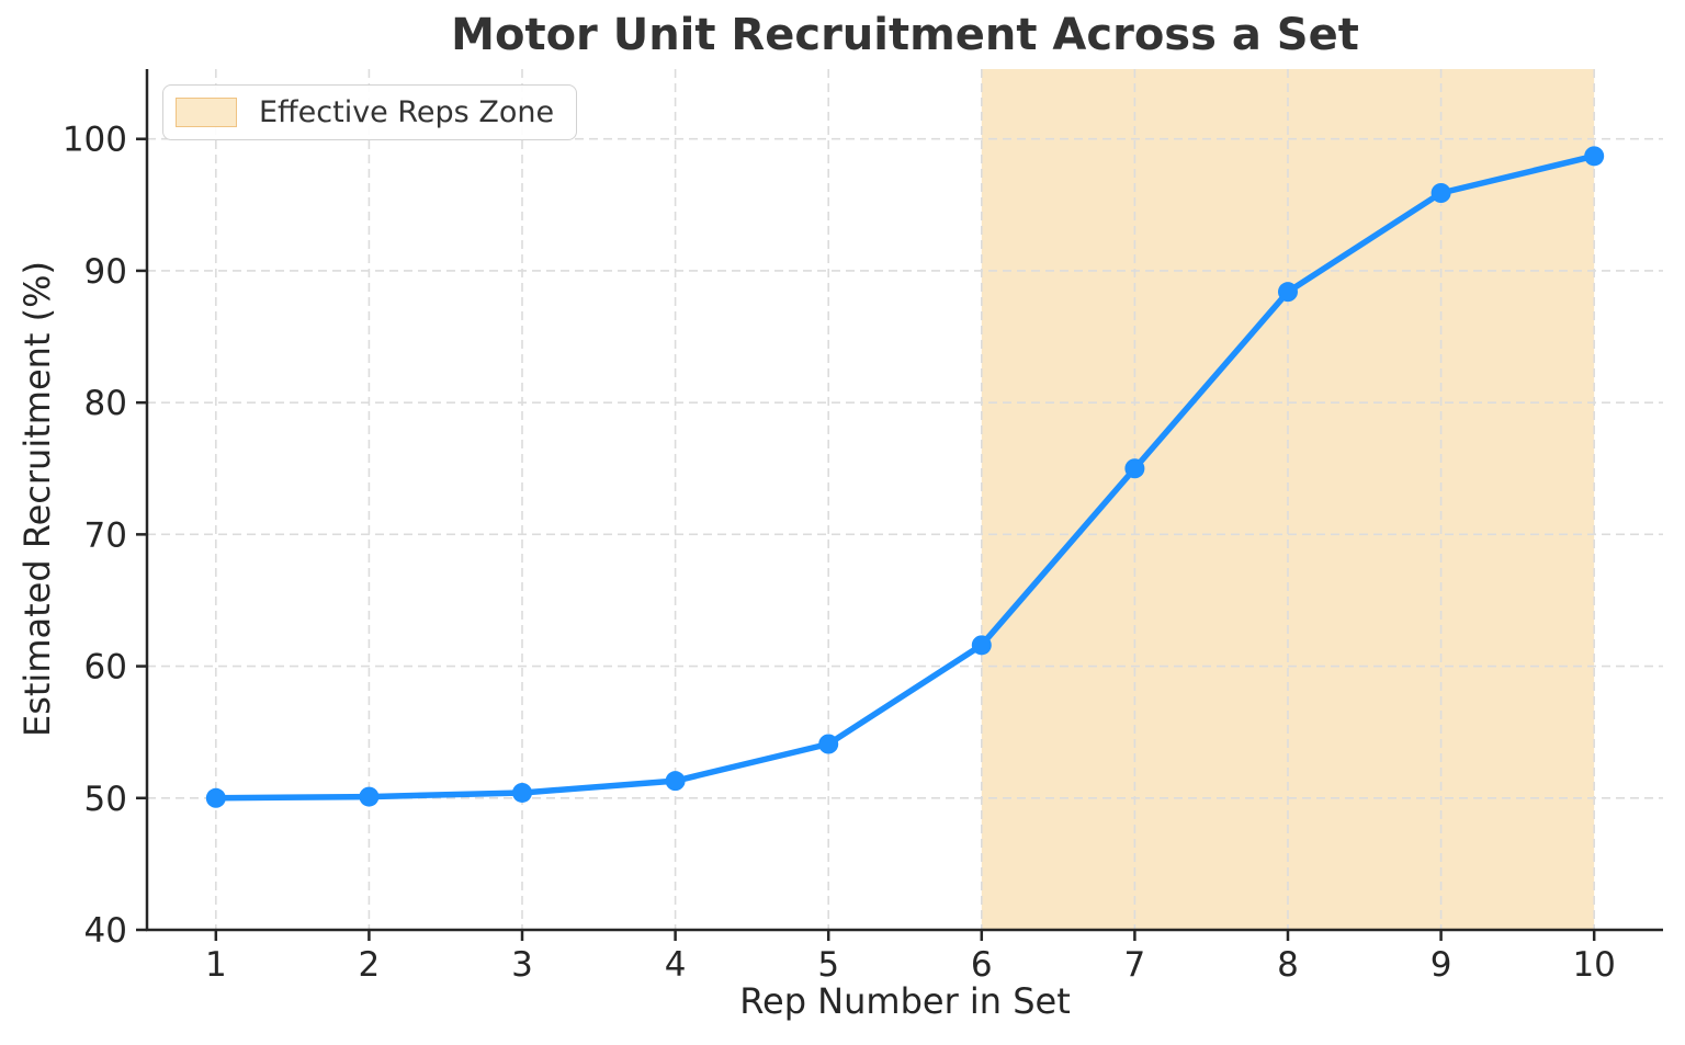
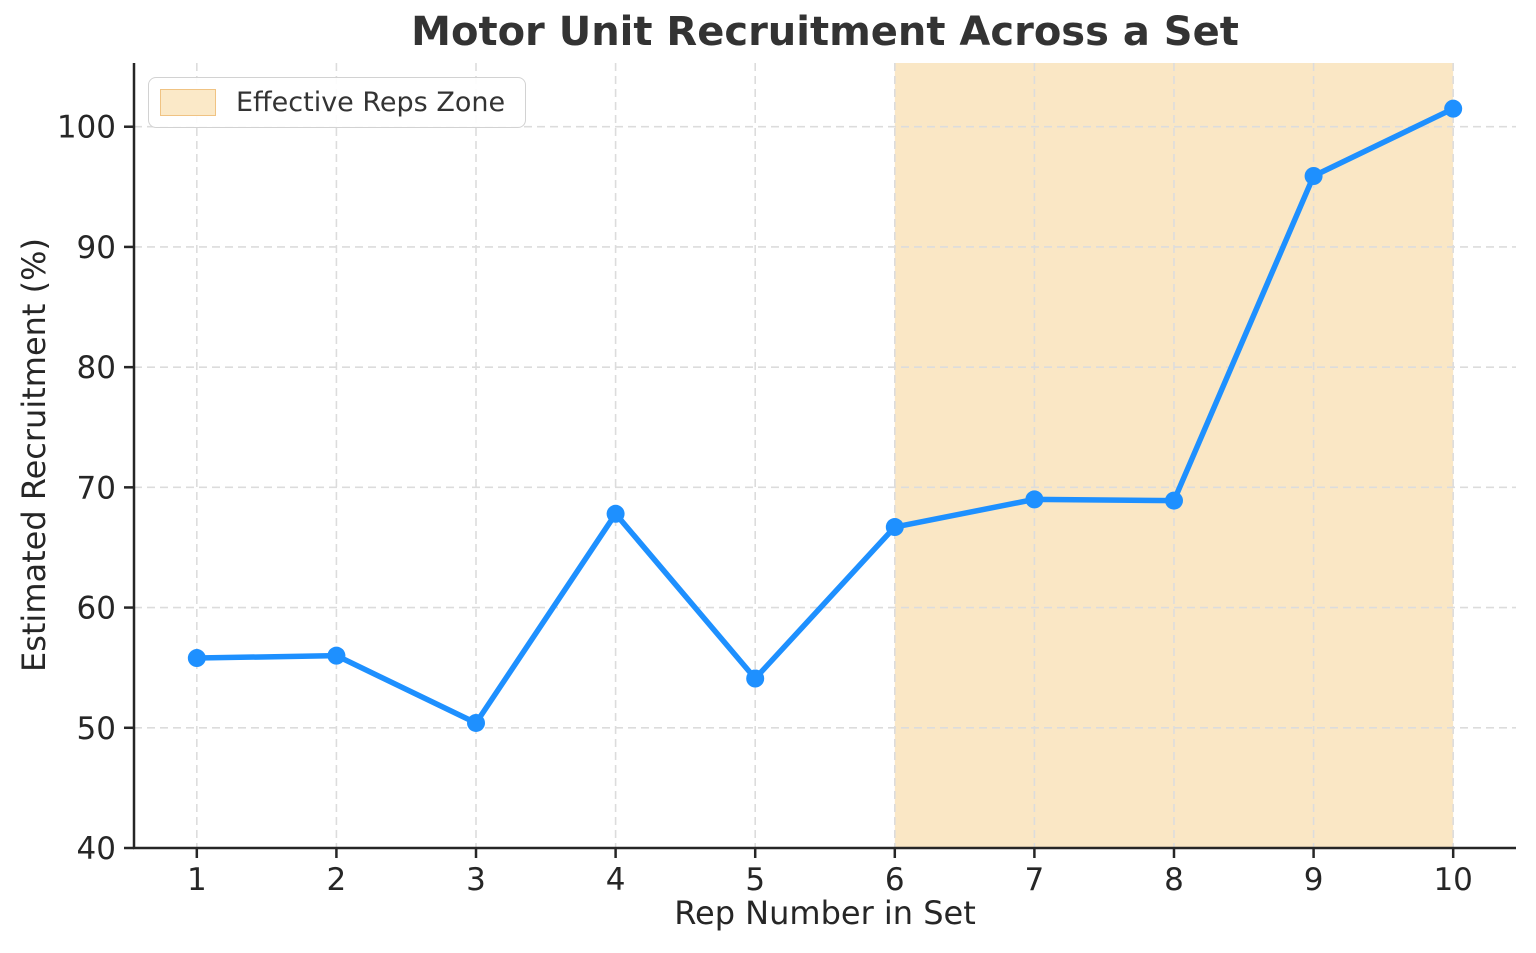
1: 50.0 -> 55.8
2: 50.1 -> 56.0
4: 51.3 -> 67.8
6: 61.6 -> 66.7
7: 75.0 -> 69.0
8: 88.4 -> 68.9
10: 98.7 -> 101.5
